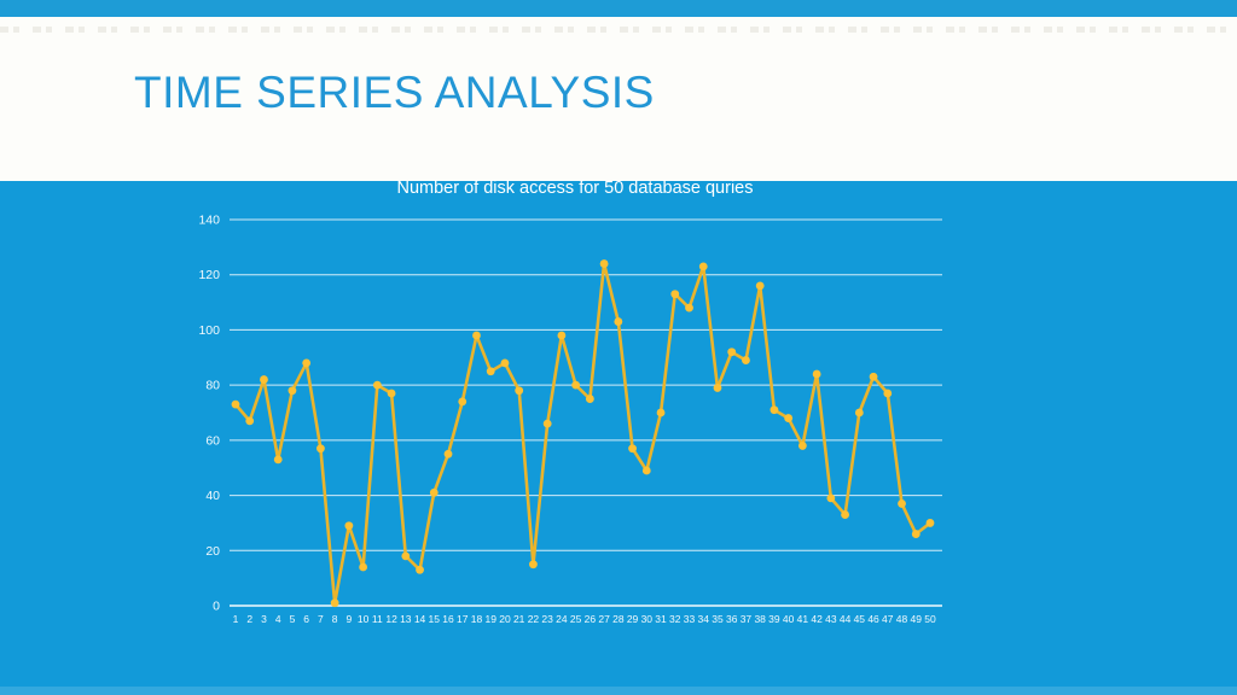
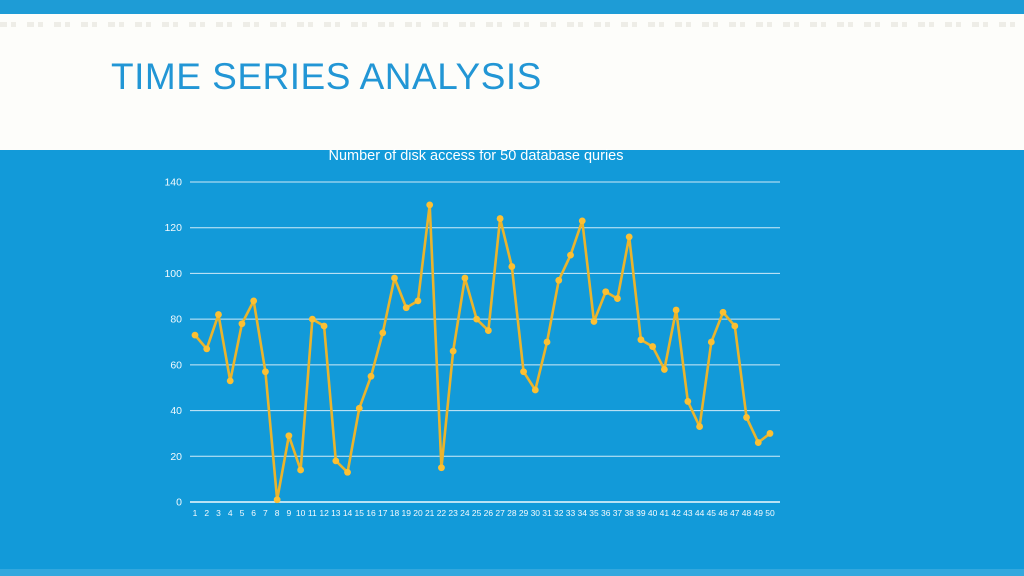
21: 78 -> 130
32: 113 -> 97
43: 39 -> 44
